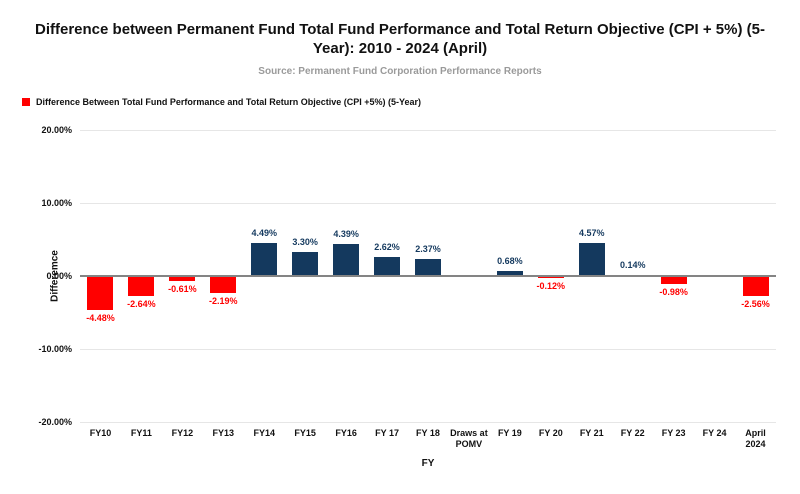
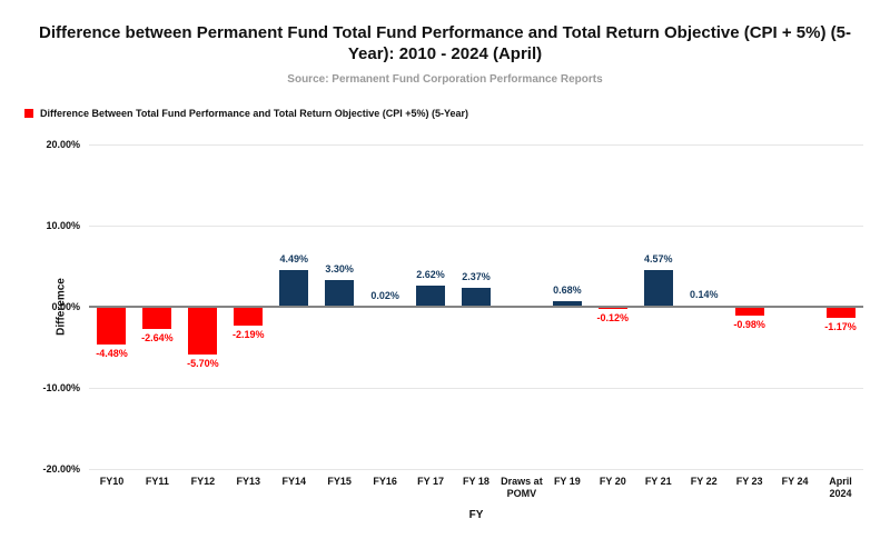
FY12: -0.61% -> -5.70%
FY16: 4.39% -> 0.02%
April 2024: -2.56% -> -1.17%
